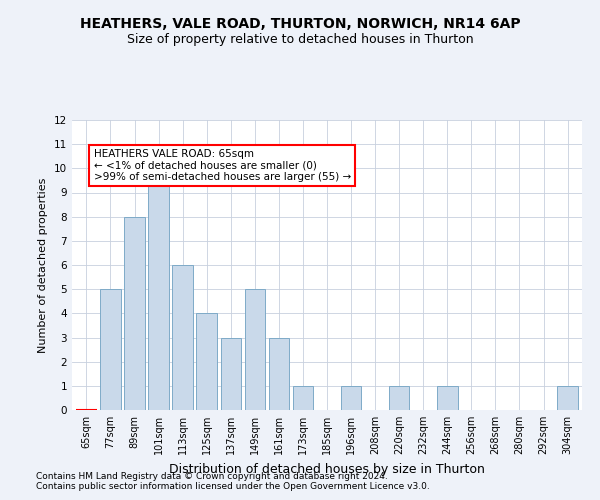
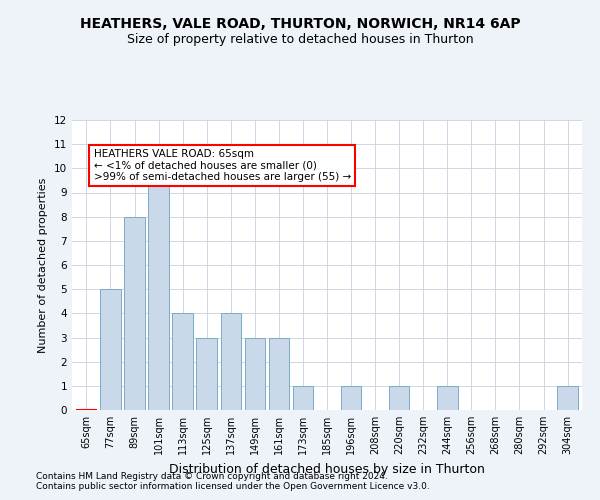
113sqm: 6 -> 4
125sqm: 4 -> 3
137sqm: 3 -> 4
149sqm: 5 -> 3
